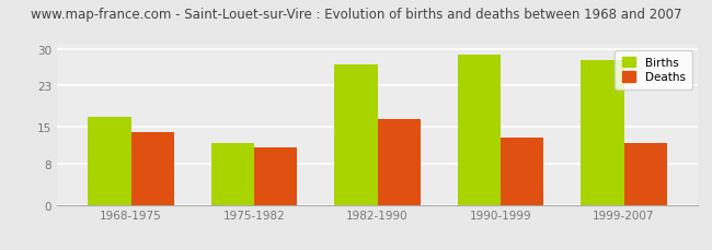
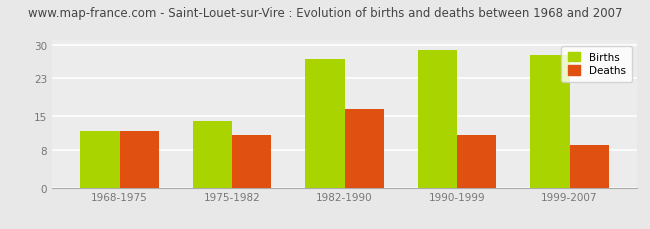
Births/1968-1975: 17 -> 12
Deaths/1968-1975: 14.0 -> 12.0
Births/1975-1982: 12 -> 14
Deaths/1990-1999: 13.0 -> 11.0
Deaths/1999-2007: 12.0 -> 9.0
